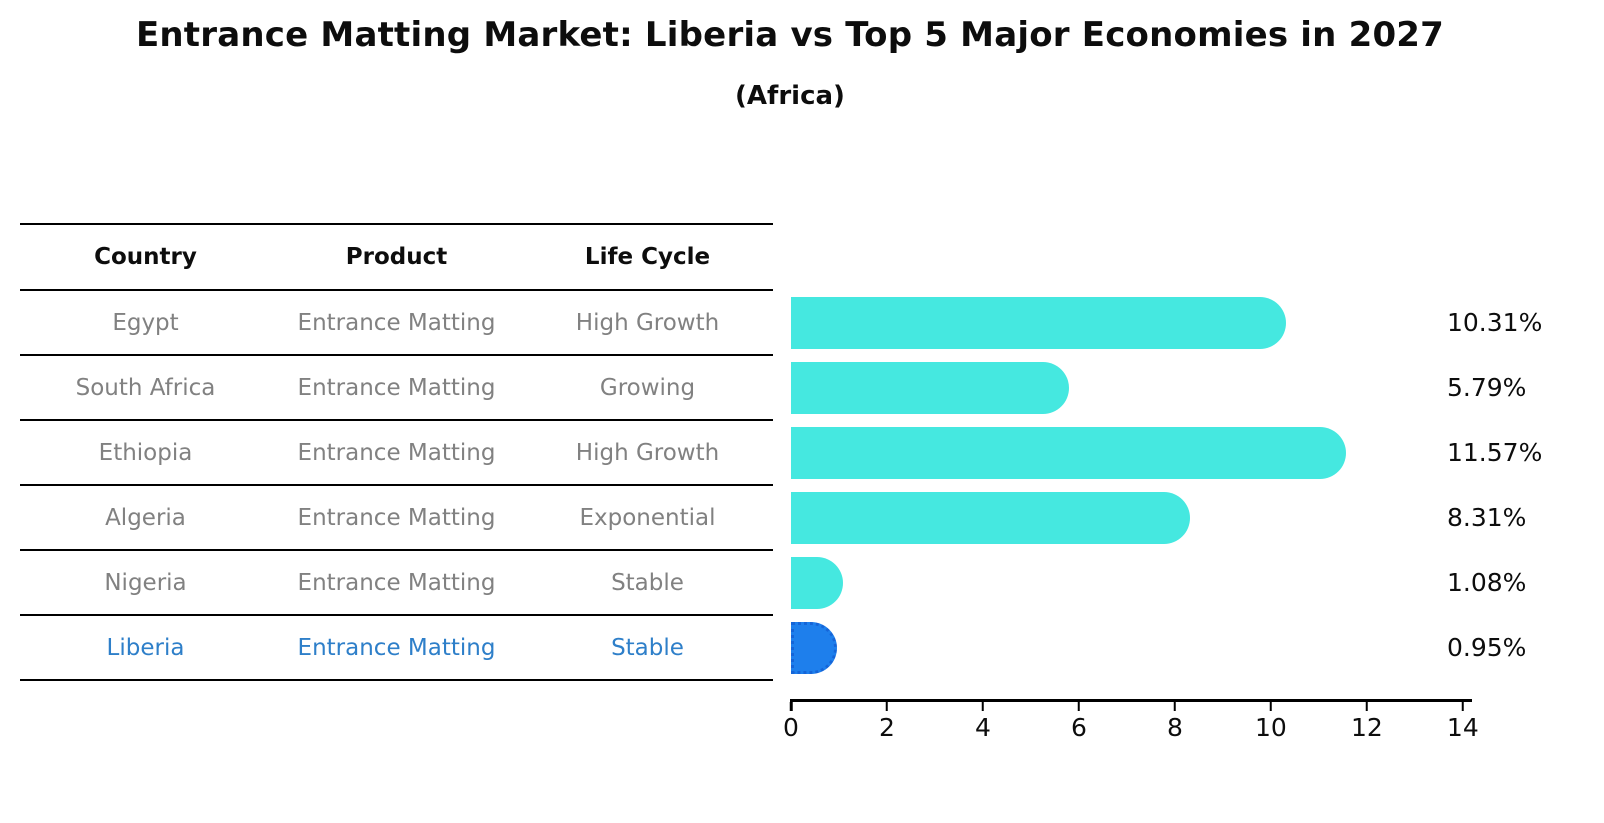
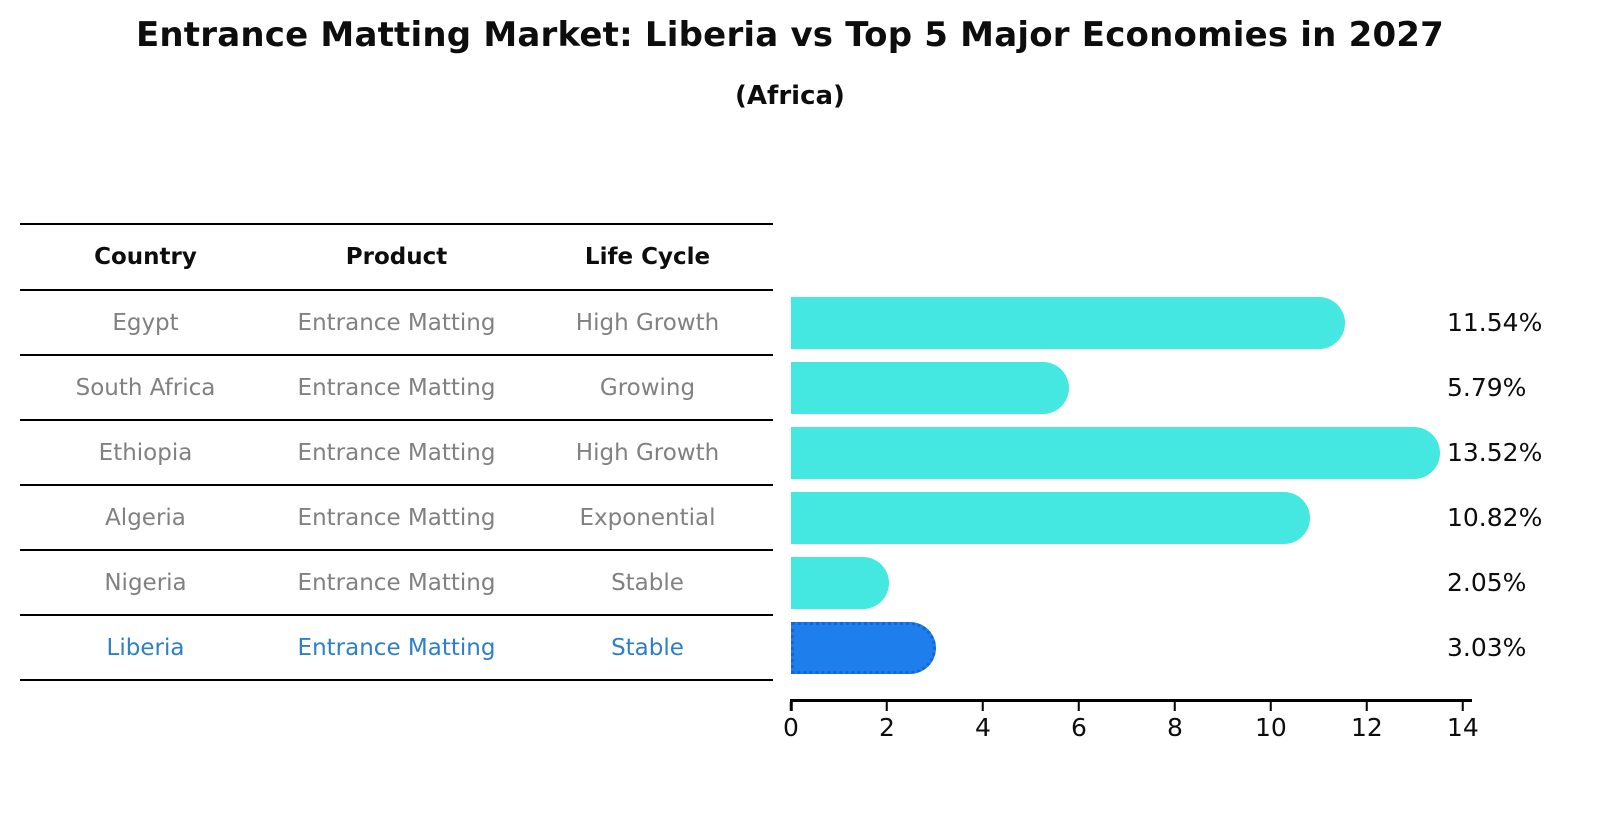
Egypt: 10.31% -> 11.54%
Ethiopia: 11.57% -> 13.52%
Algeria: 8.31% -> 10.82%
Nigeria: 1.08% -> 2.05%
Liberia: 0.95% -> 3.03%
